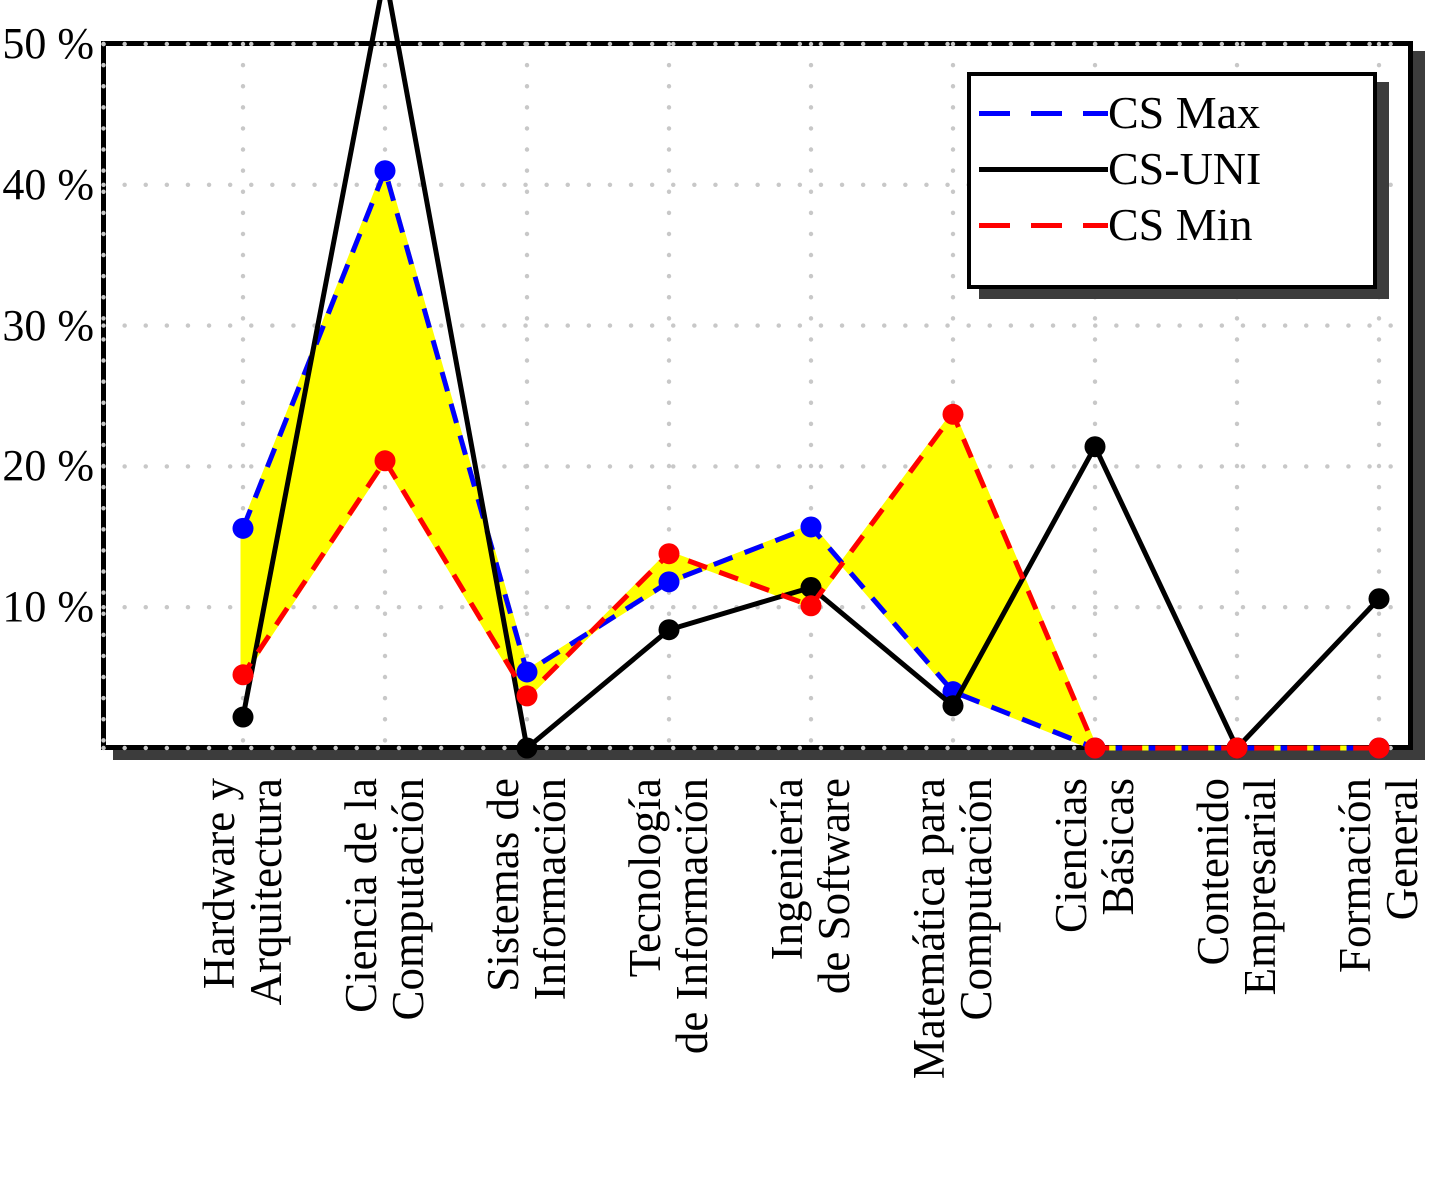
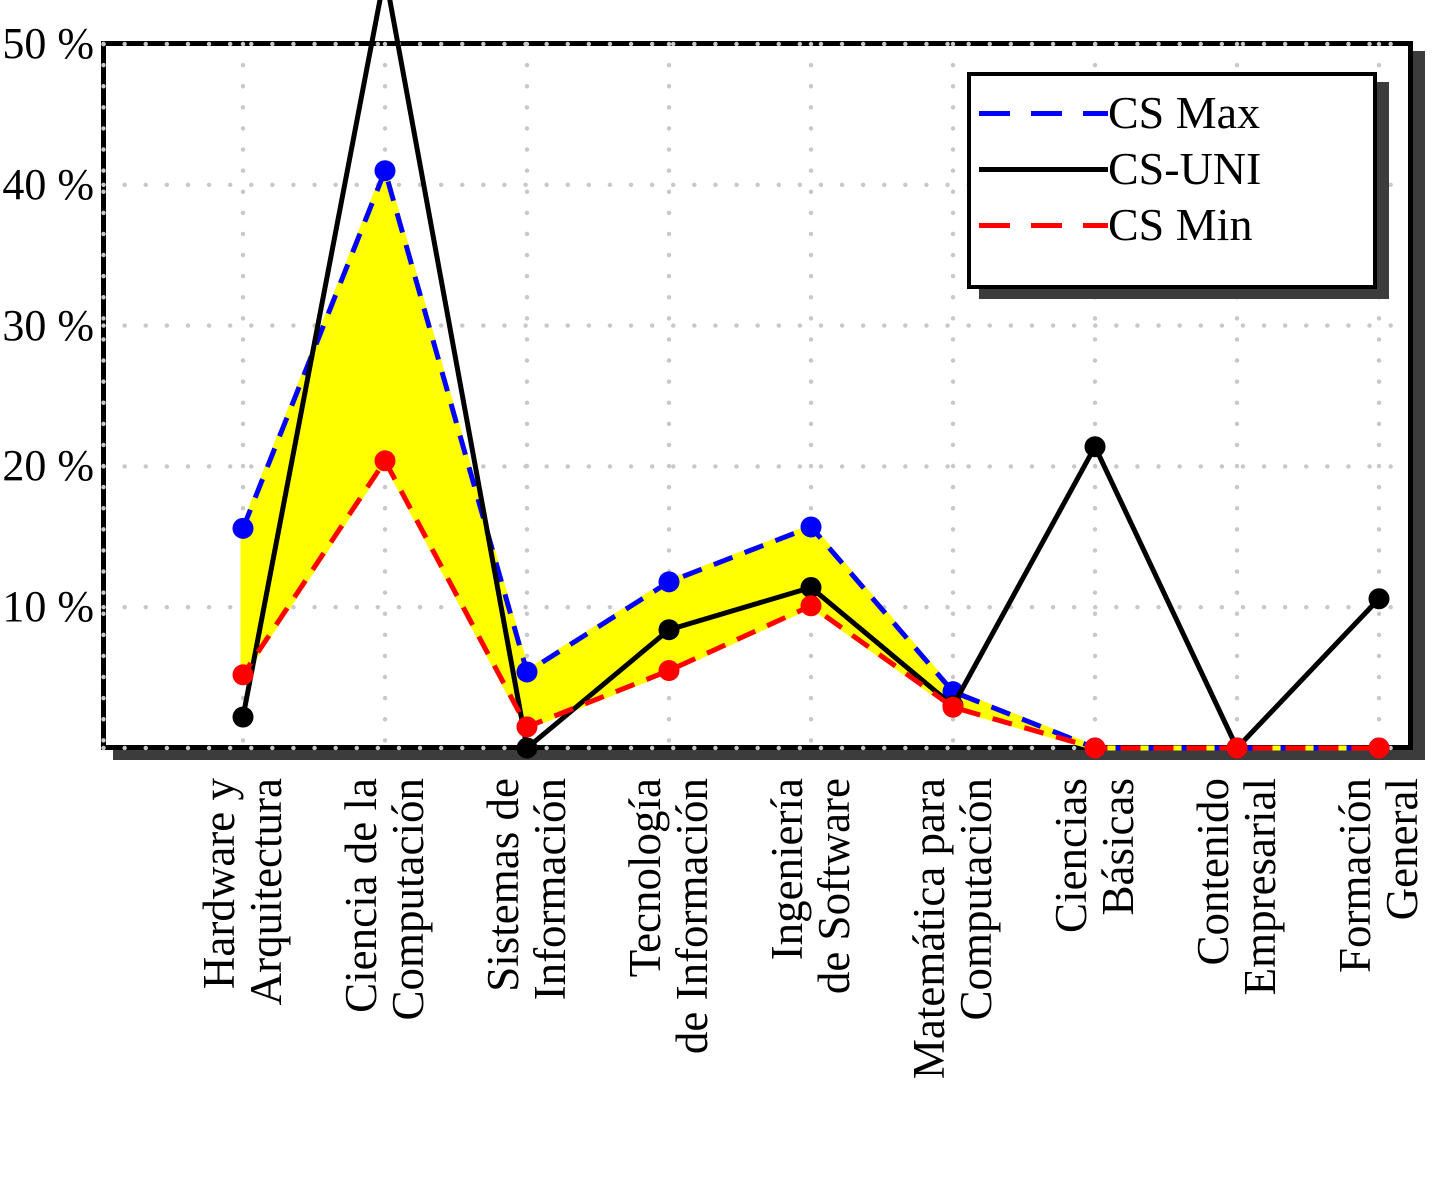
CS Min/Sistemas de Información: 3.7% -> 1.5%
CS Min/Tecnología de Información: 13.8% -> 5.5%
CS Min/Matemática para Computación: 23.7% -> 2.9%
